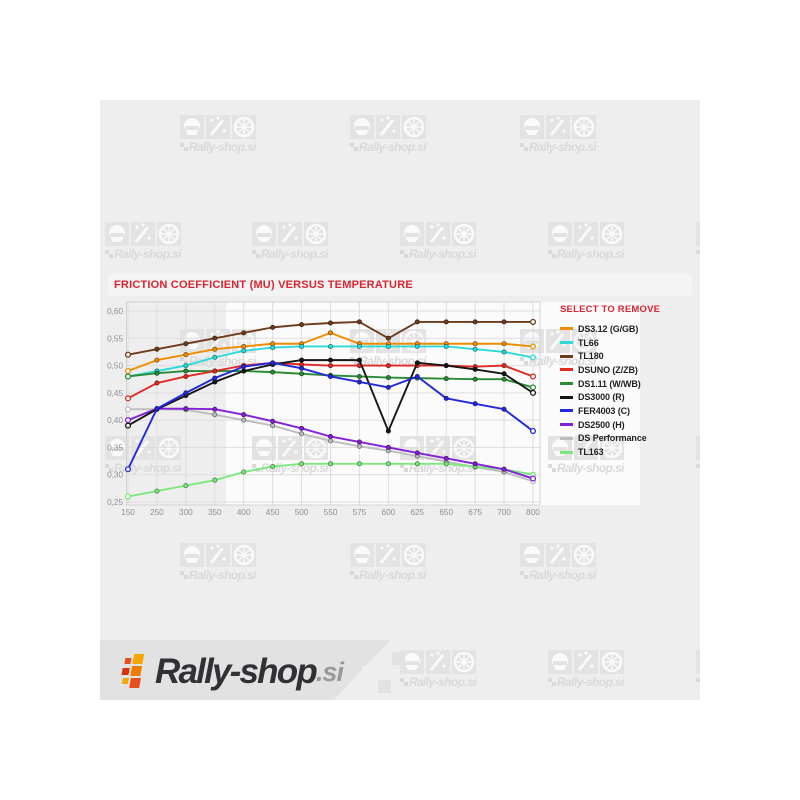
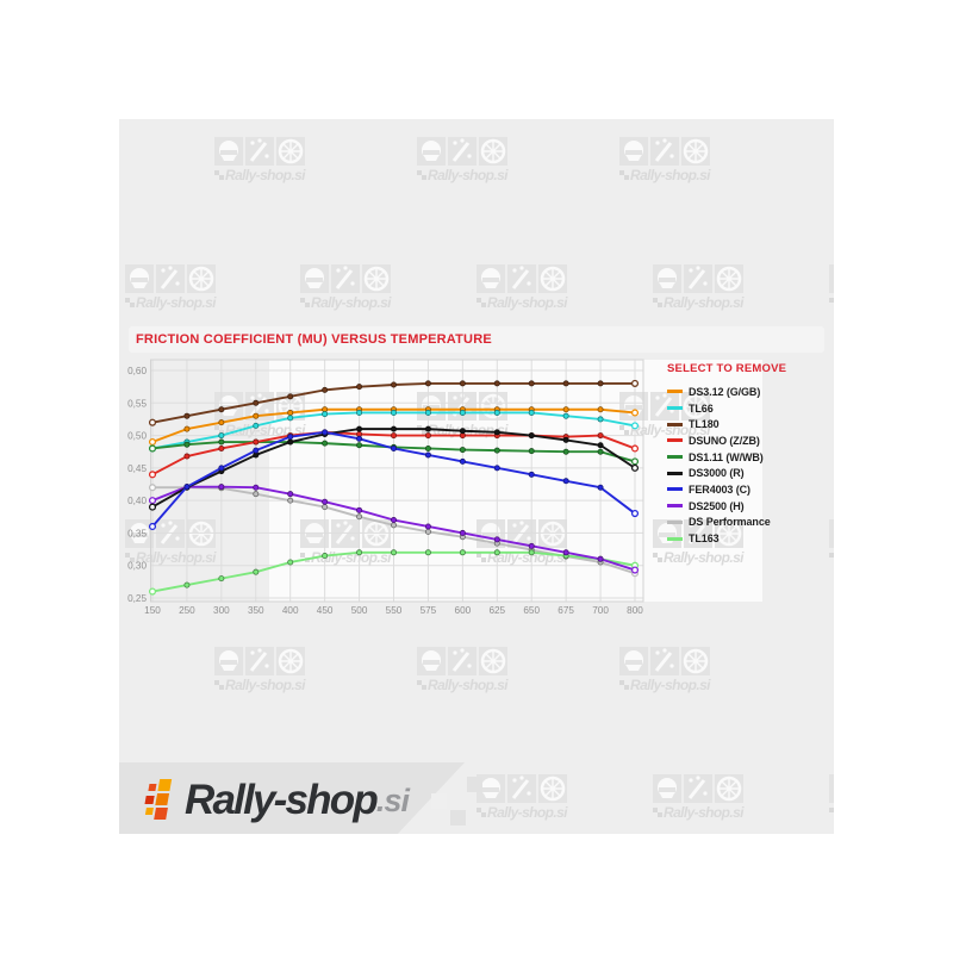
FER4003 (C)/150: 0,31 -> 0,36
DS3.12 (G/GB)/550: 0,56 -> 0,54
TL180/600: 0,55 -> 0,58
DS3000 (R)/600: 0,38 -> 0,51
FER4003 (C)/625: 0,48 -> 0,45
